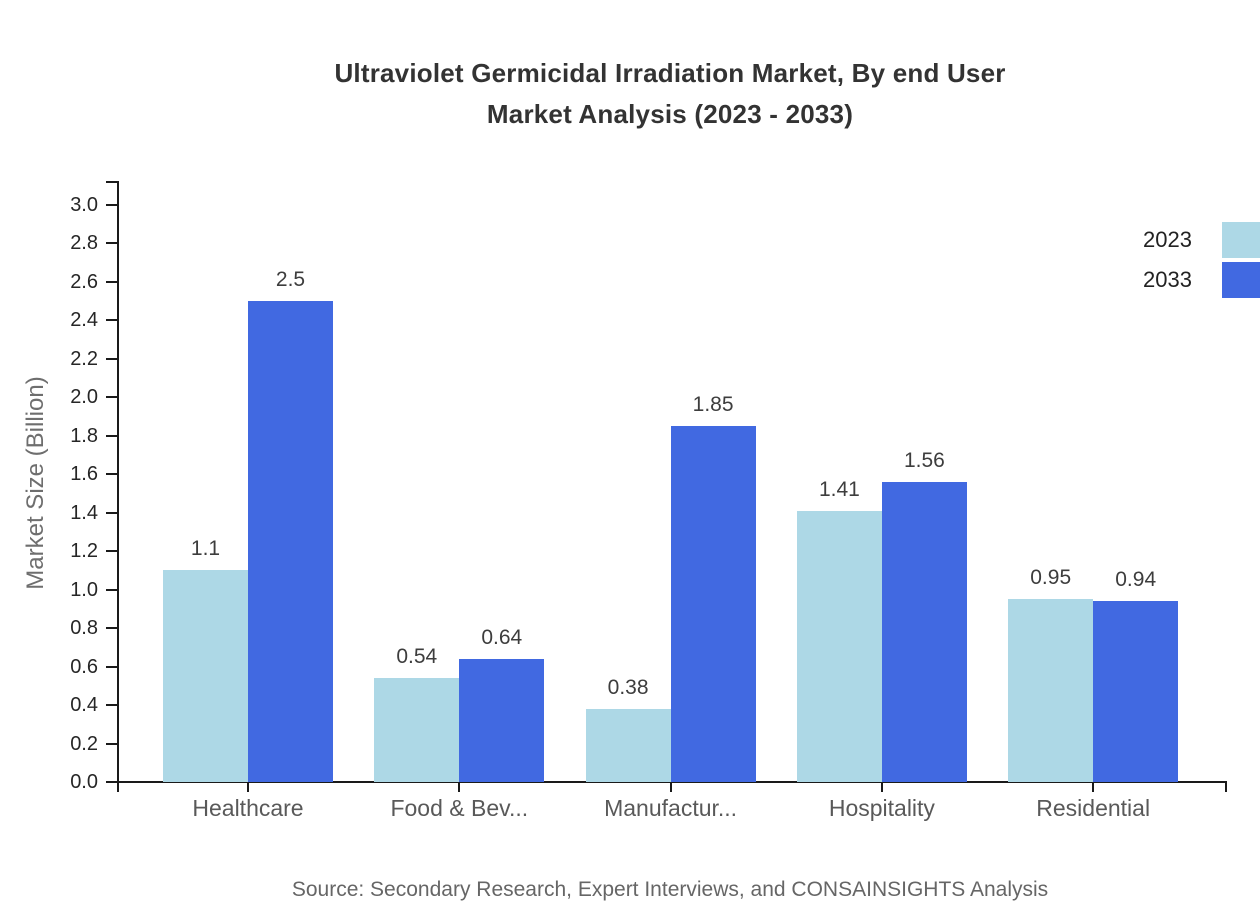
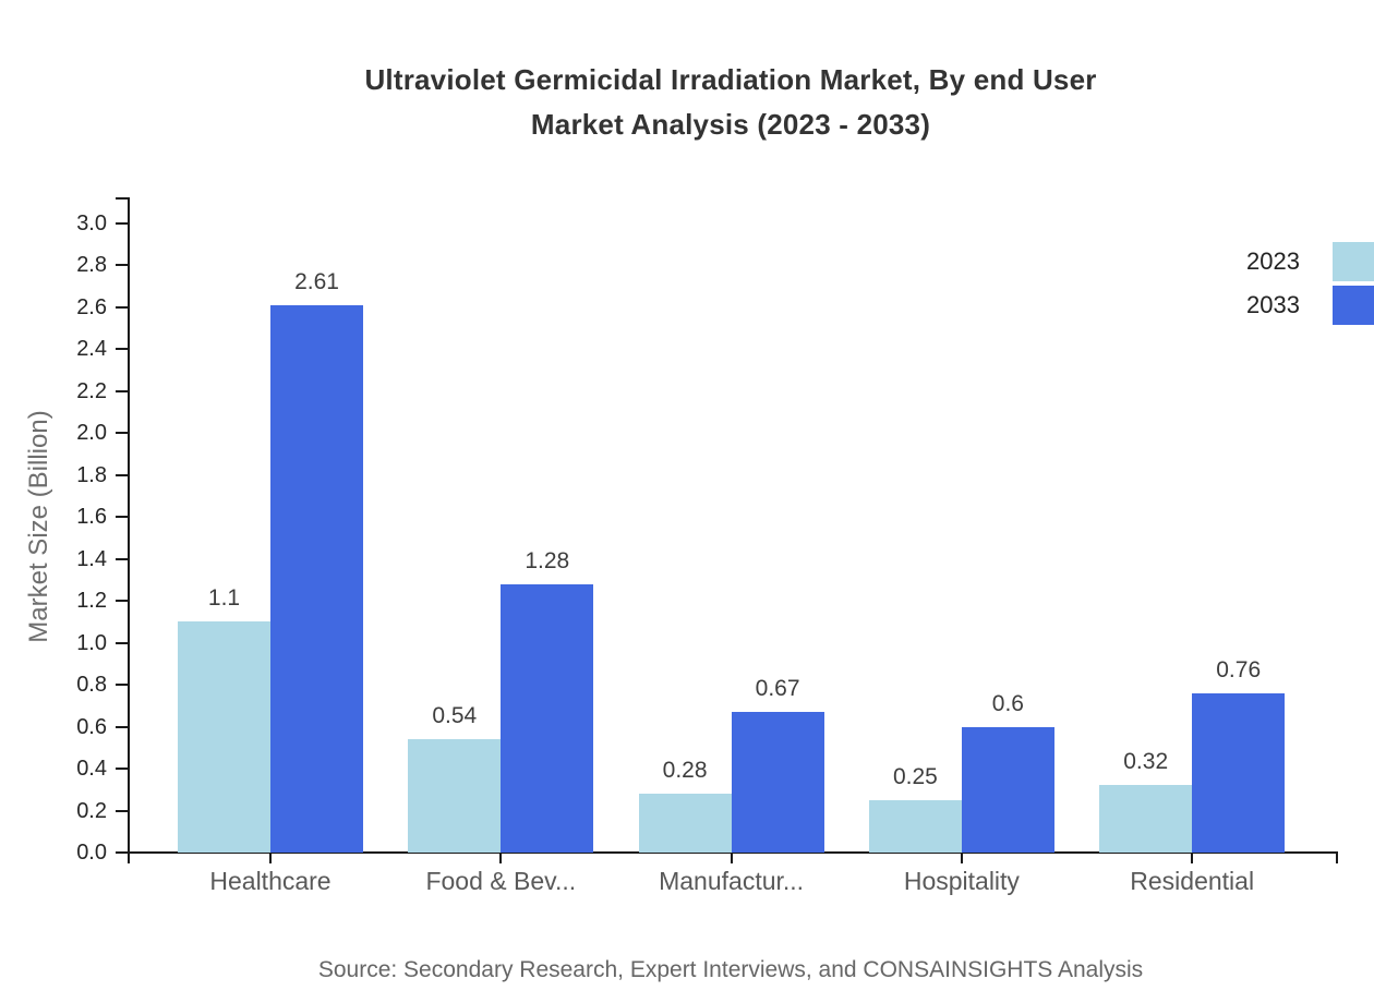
2033/Healthcare: 2.5 -> 2.61
2033/Food & Bev...: 0.64 -> 1.28
2023/Manufactur...: 0.38 -> 0.28
2033/Manufactur...: 1.85 -> 0.67
2023/Hospitality: 1.41 -> 0.25
2033/Hospitality: 1.56 -> 0.6
2023/Residential: 0.95 -> 0.32
2033/Residential: 0.94 -> 0.76
